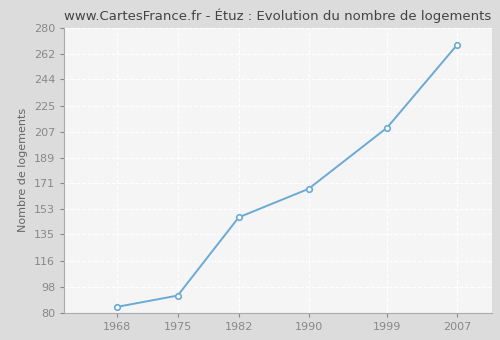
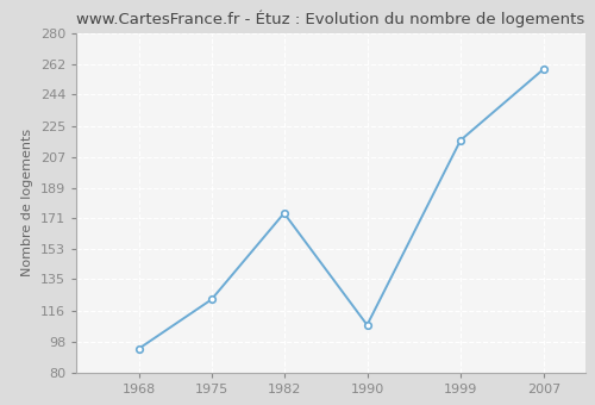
1968: 84 -> 94
1975: 92 -> 123
1982: 147 -> 174
1990: 167 -> 108
1999: 210 -> 217
2007: 268 -> 259
